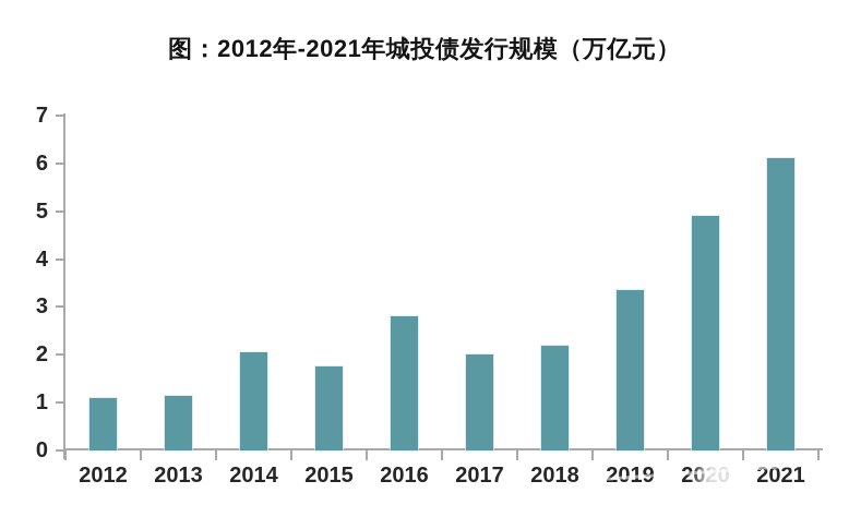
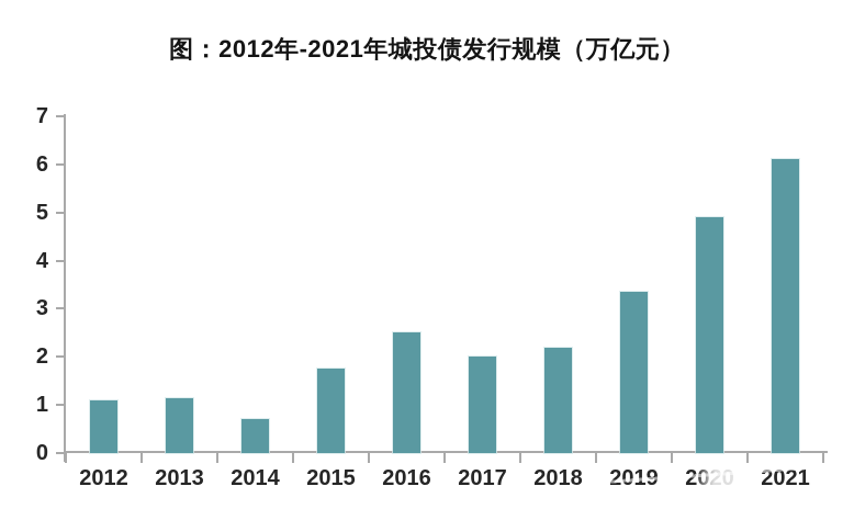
2014: 2.0 -> 0.7
2016: 2.8 -> 2.5
